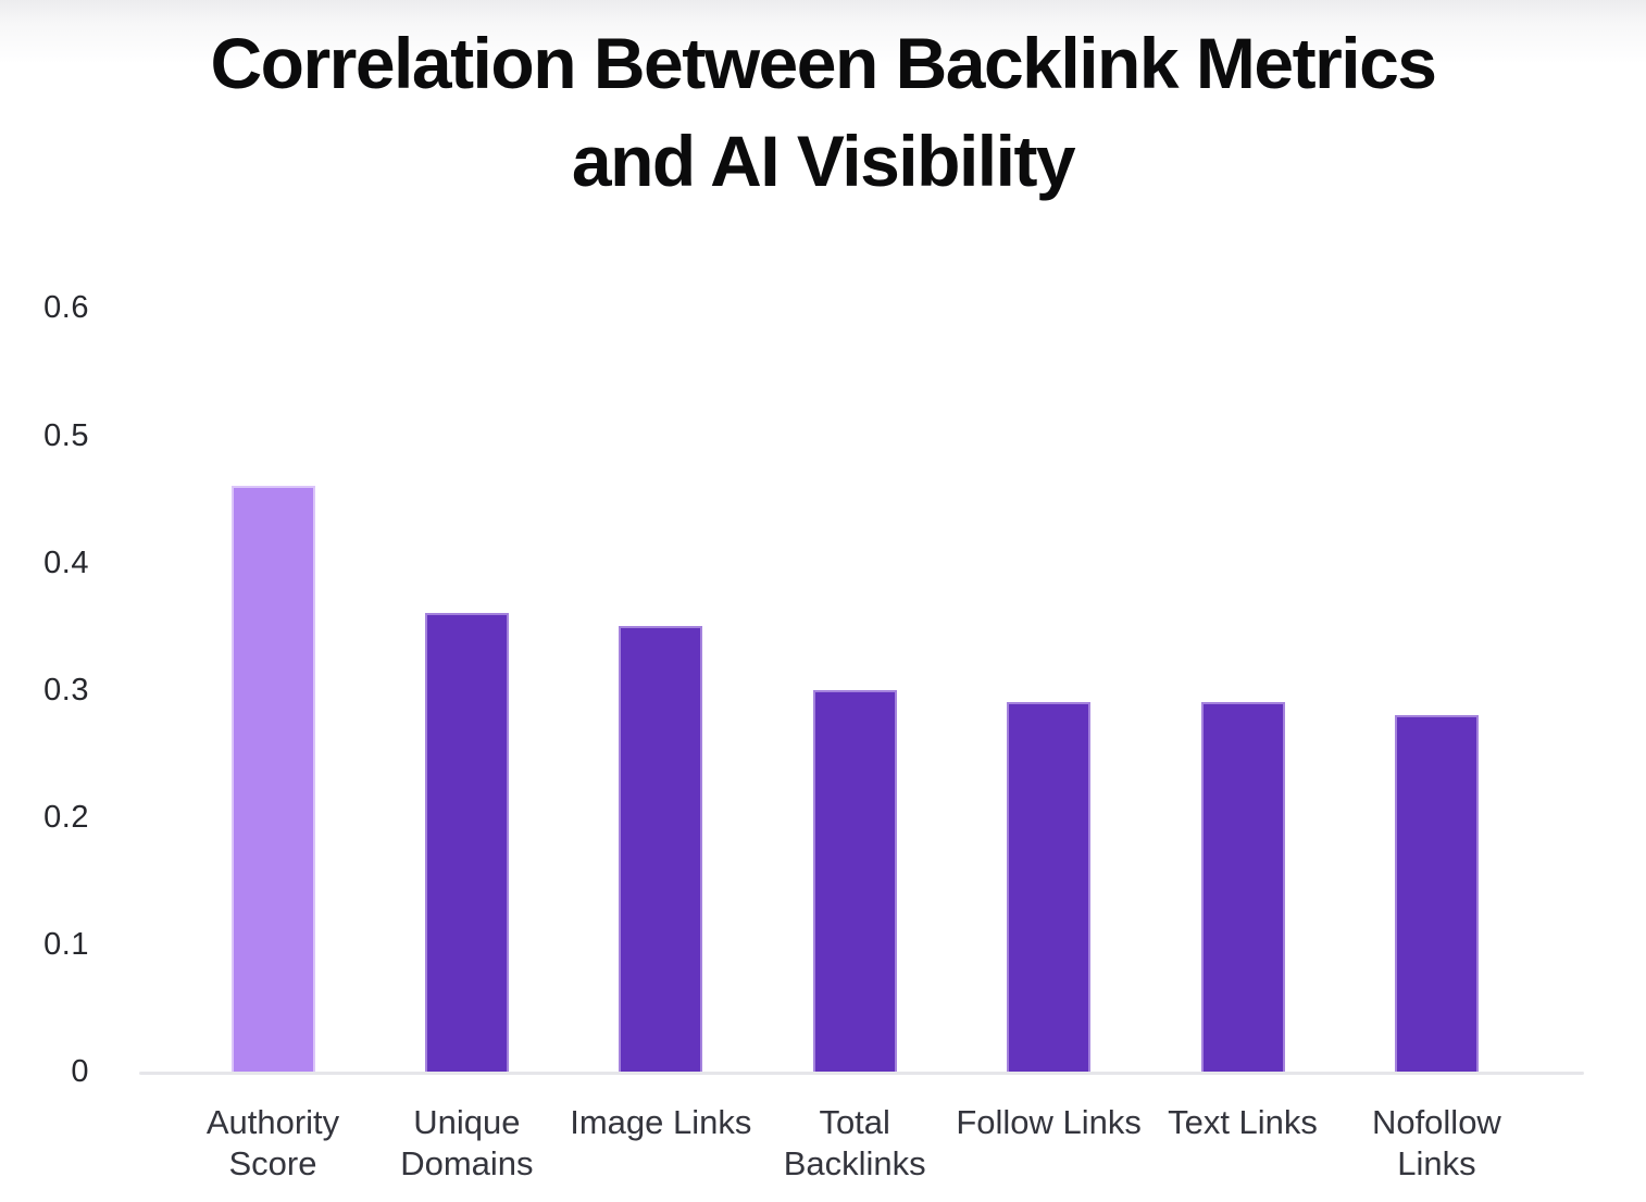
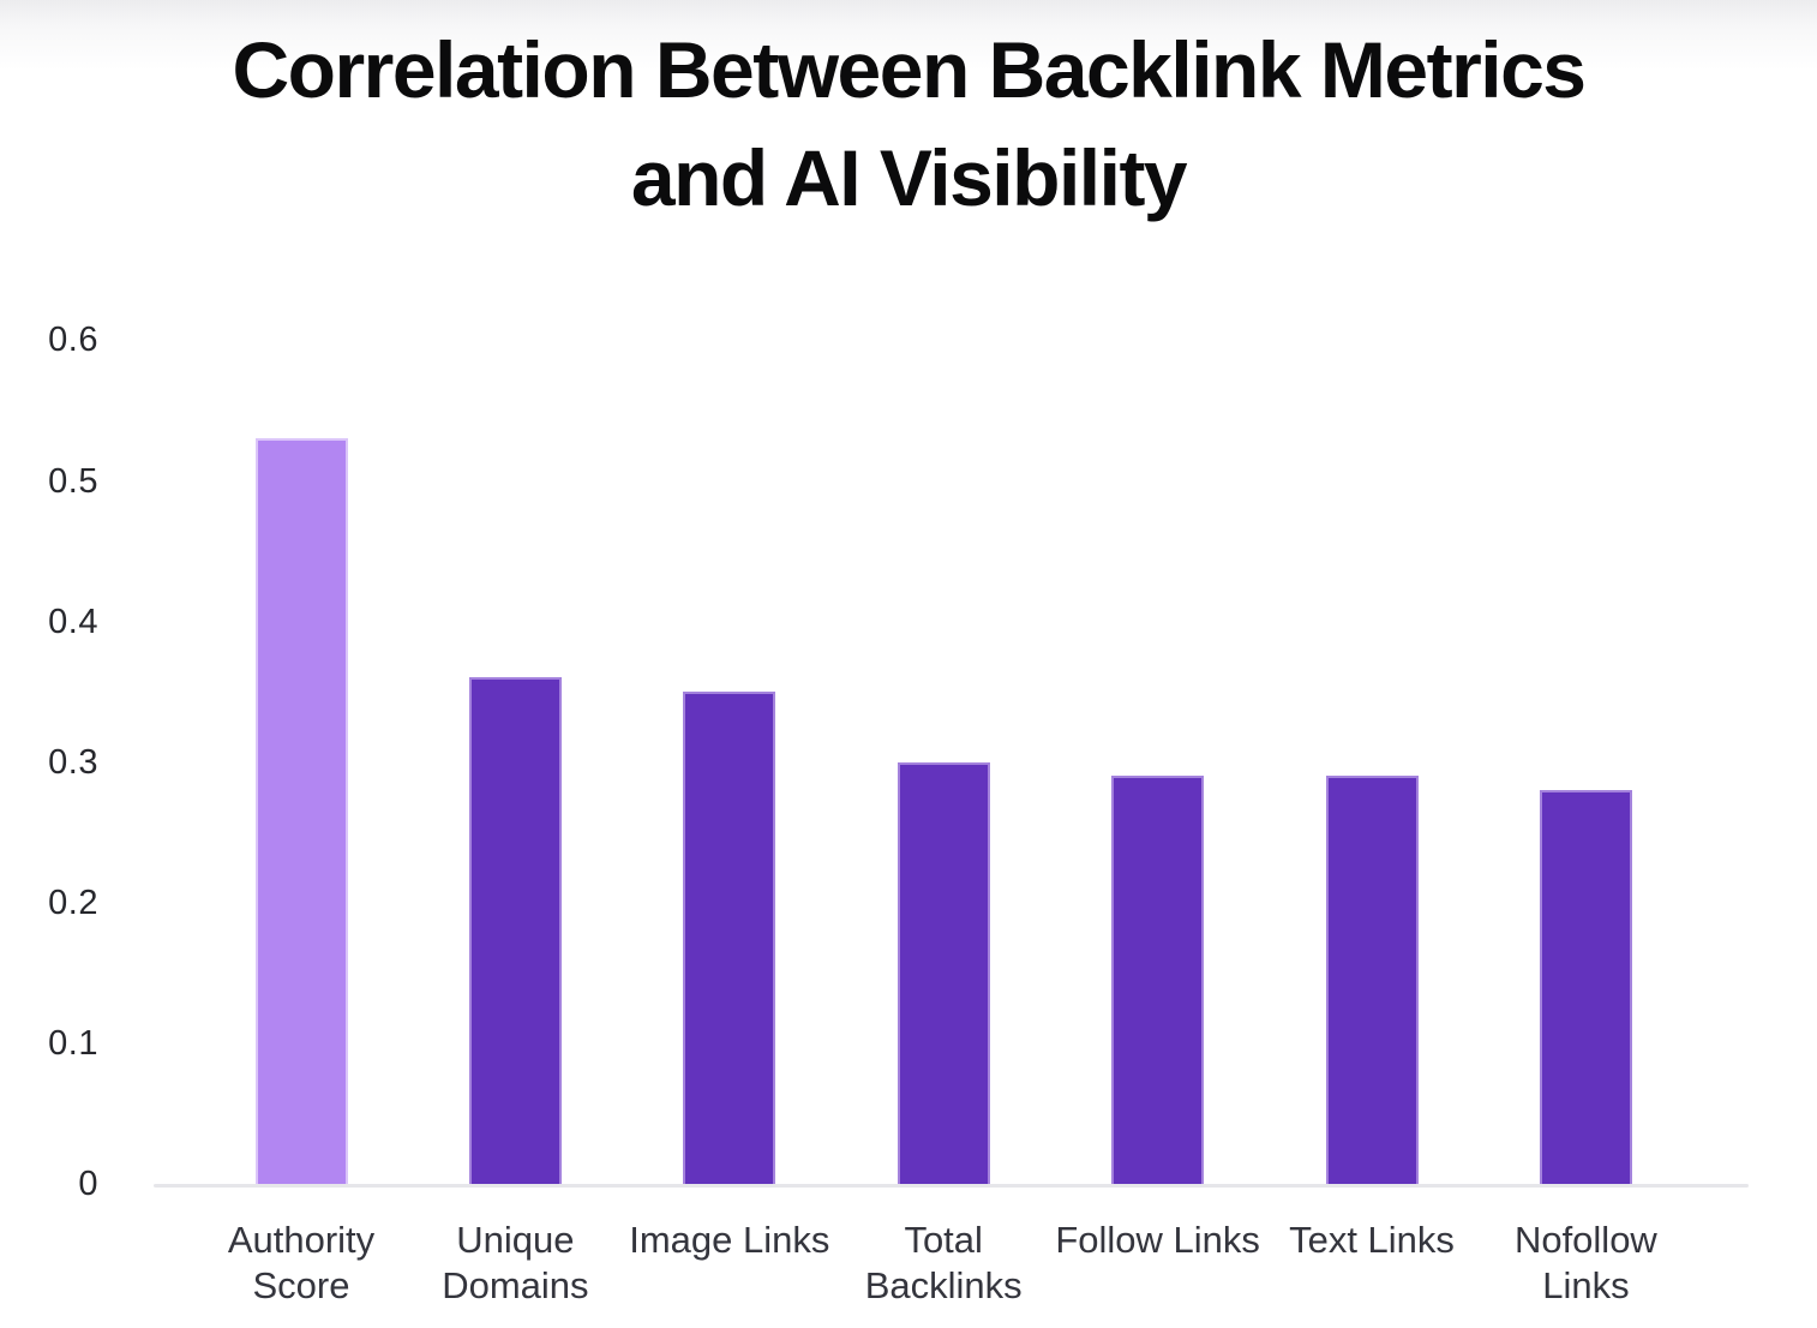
Authority Score: 0.46 -> 0.53
